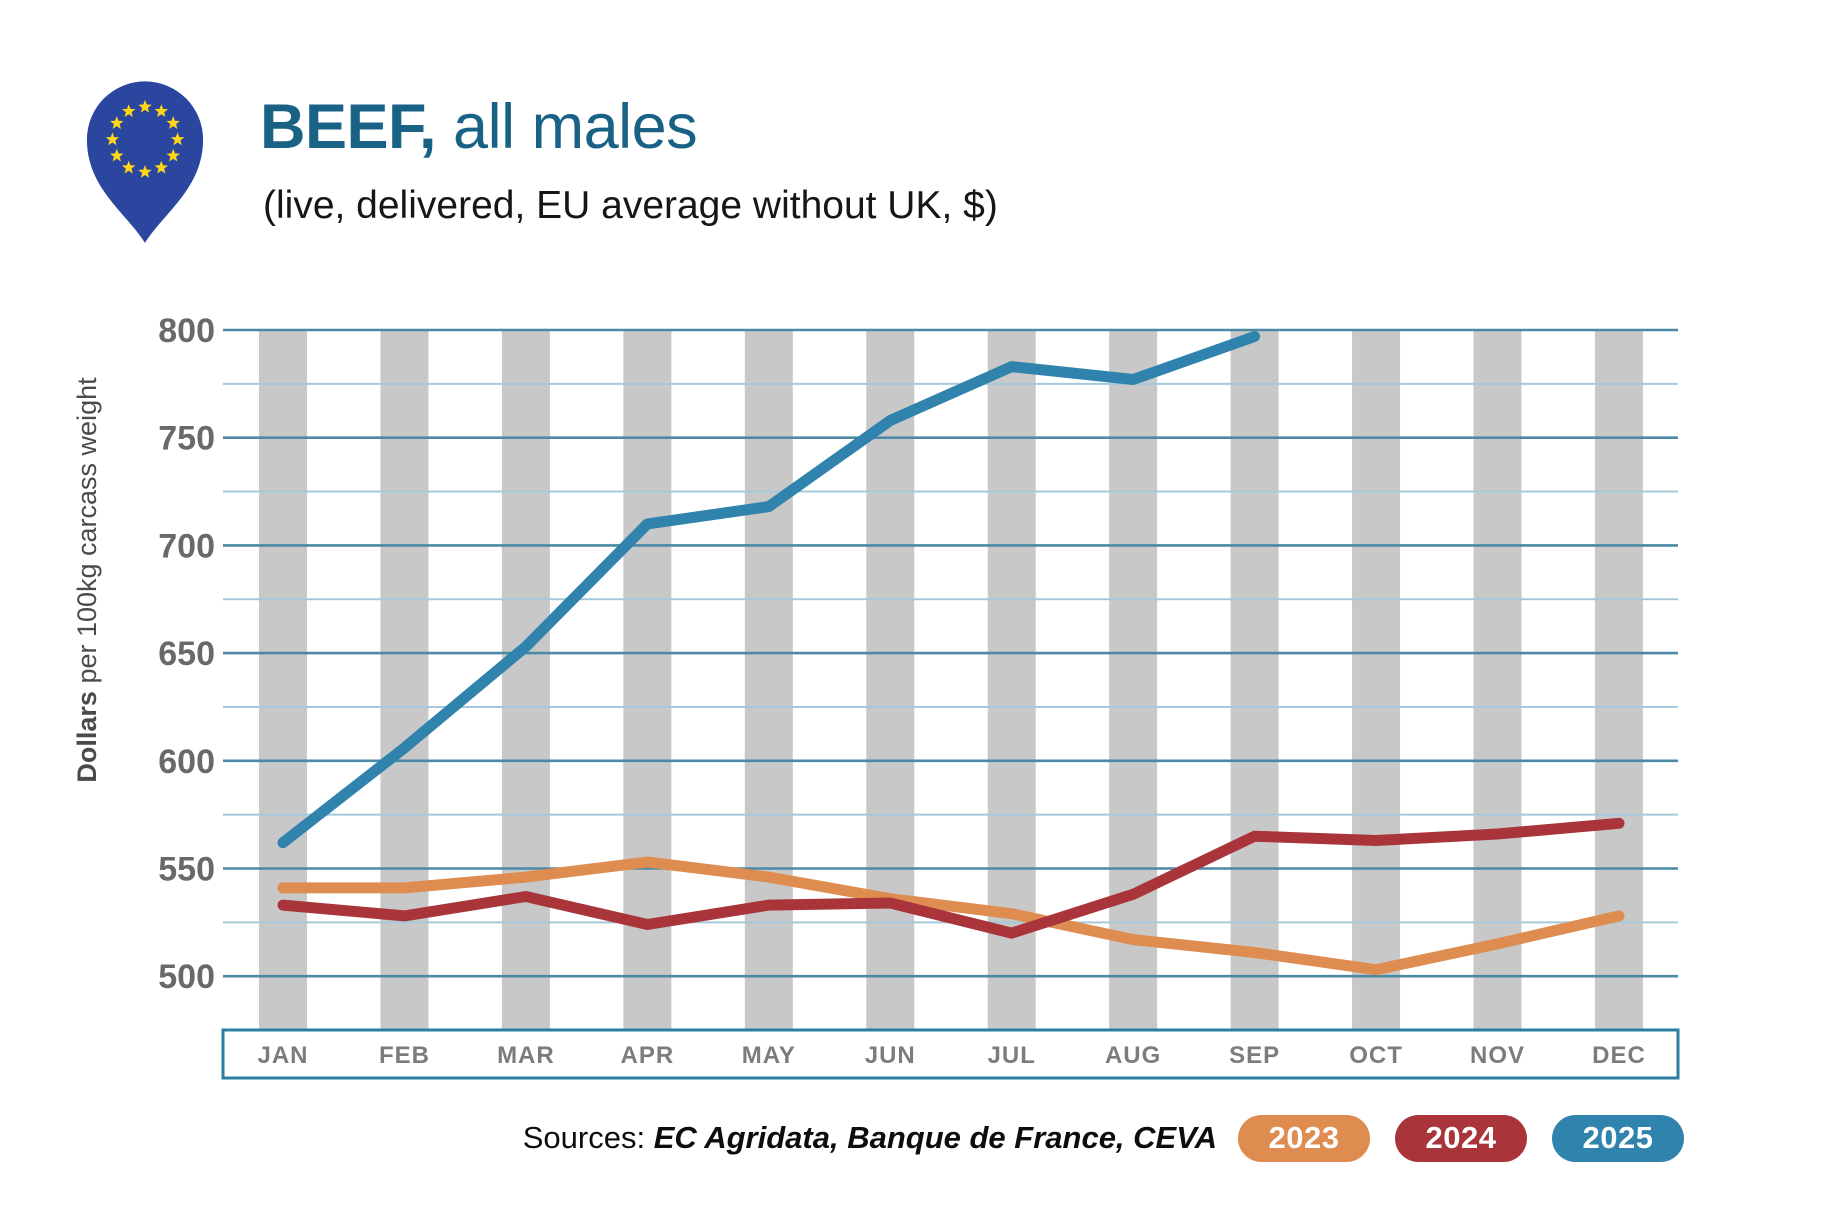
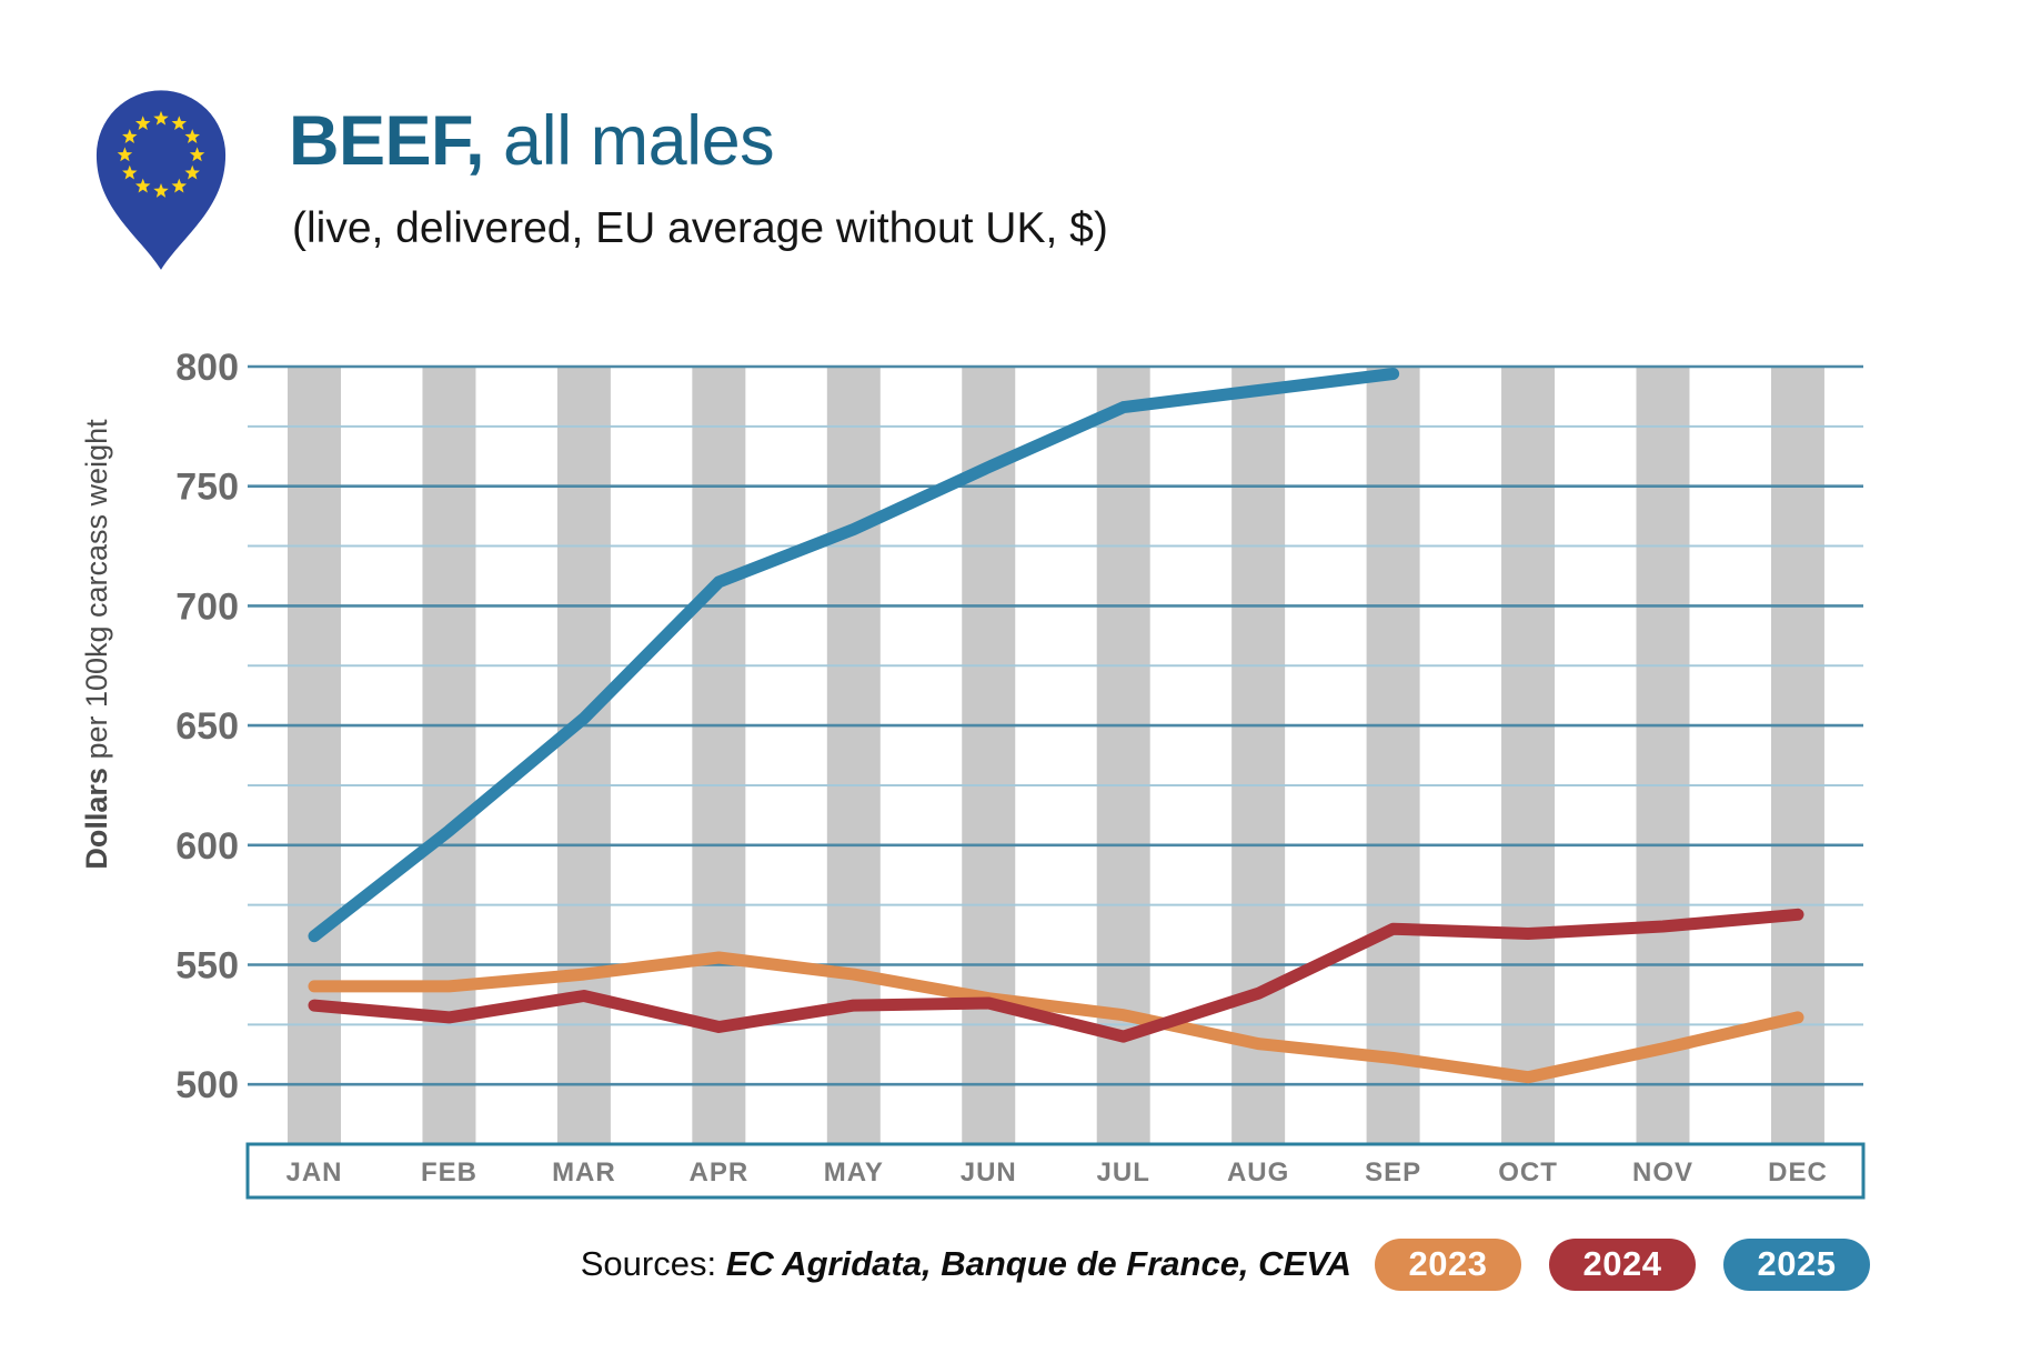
2025/MAY: 718 -> 732
2025/AUG: 777 -> 790
